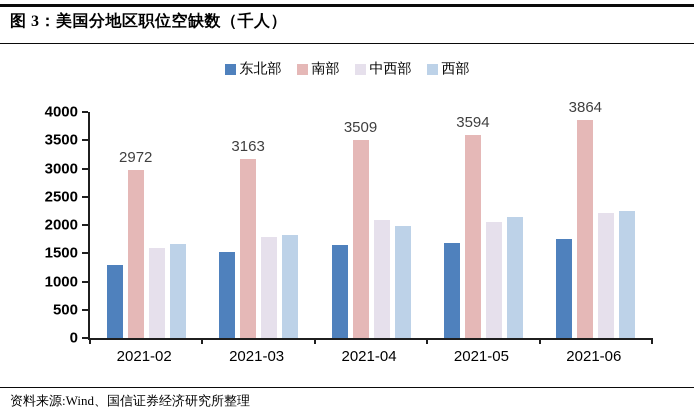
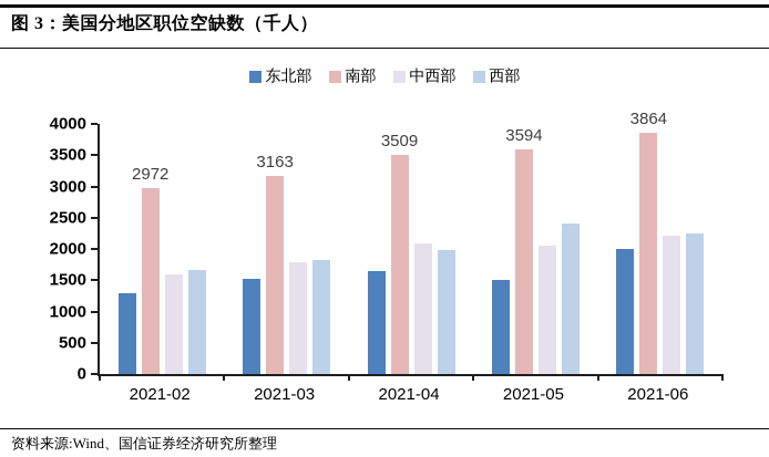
东北部/2021-05: 1700 -> 1500
西部/2021-05: 2100 -> 2400
东北部/2021-06: 1800 -> 2000
